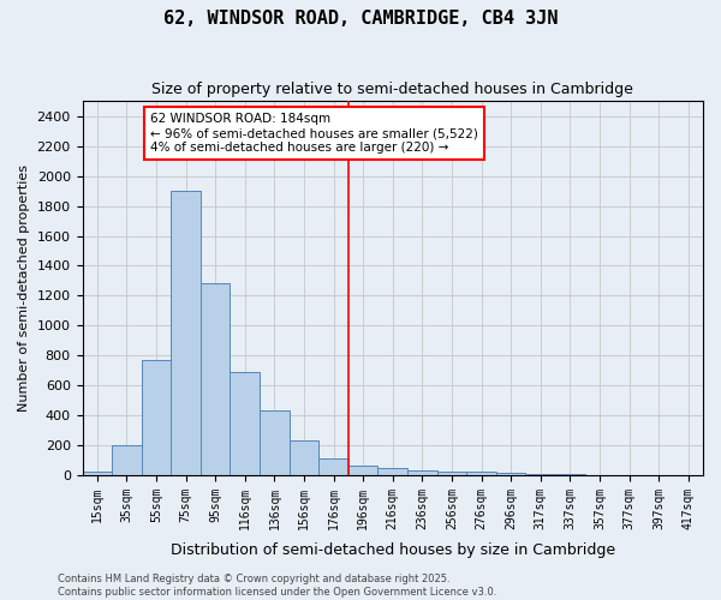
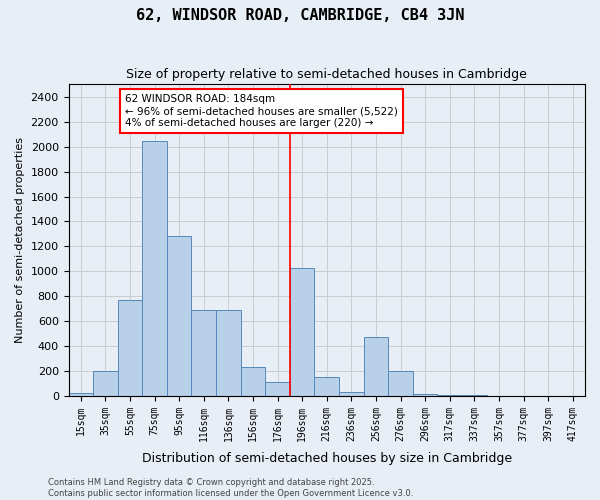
75sqm: 1900 -> 2050
136sqm: 440 -> 690
196sqm: 60 -> 1030
216sqm: 40 -> 150
256sqm: 20 -> 470
276sqm: 20 -> 200
